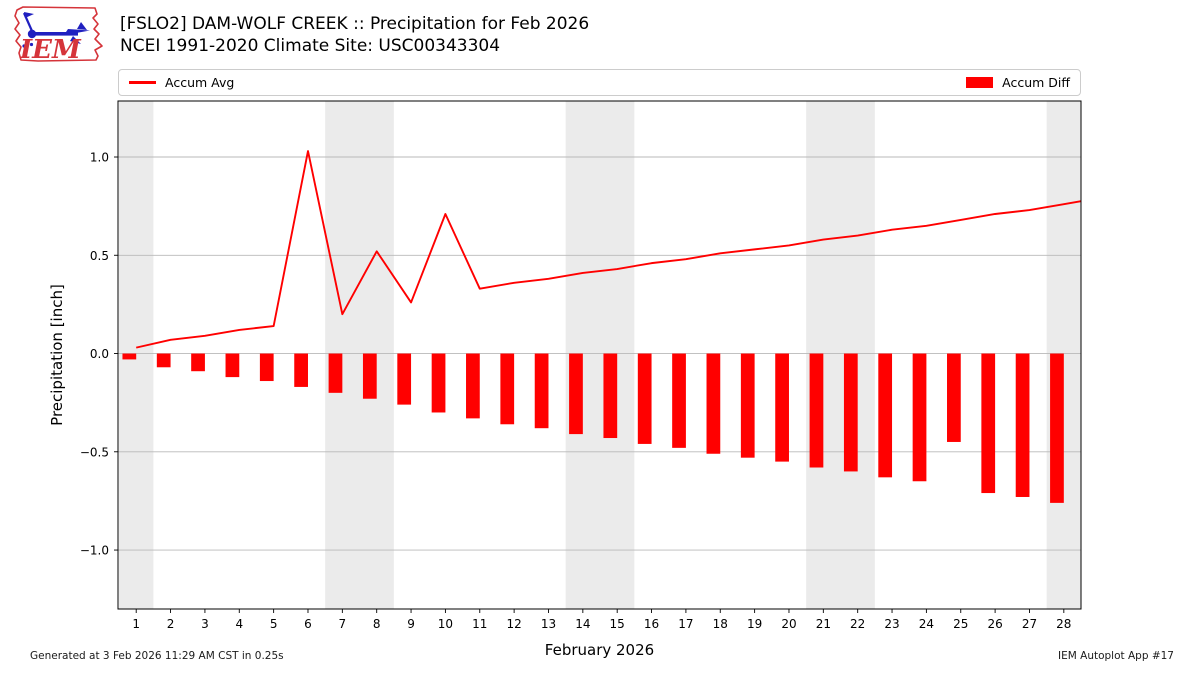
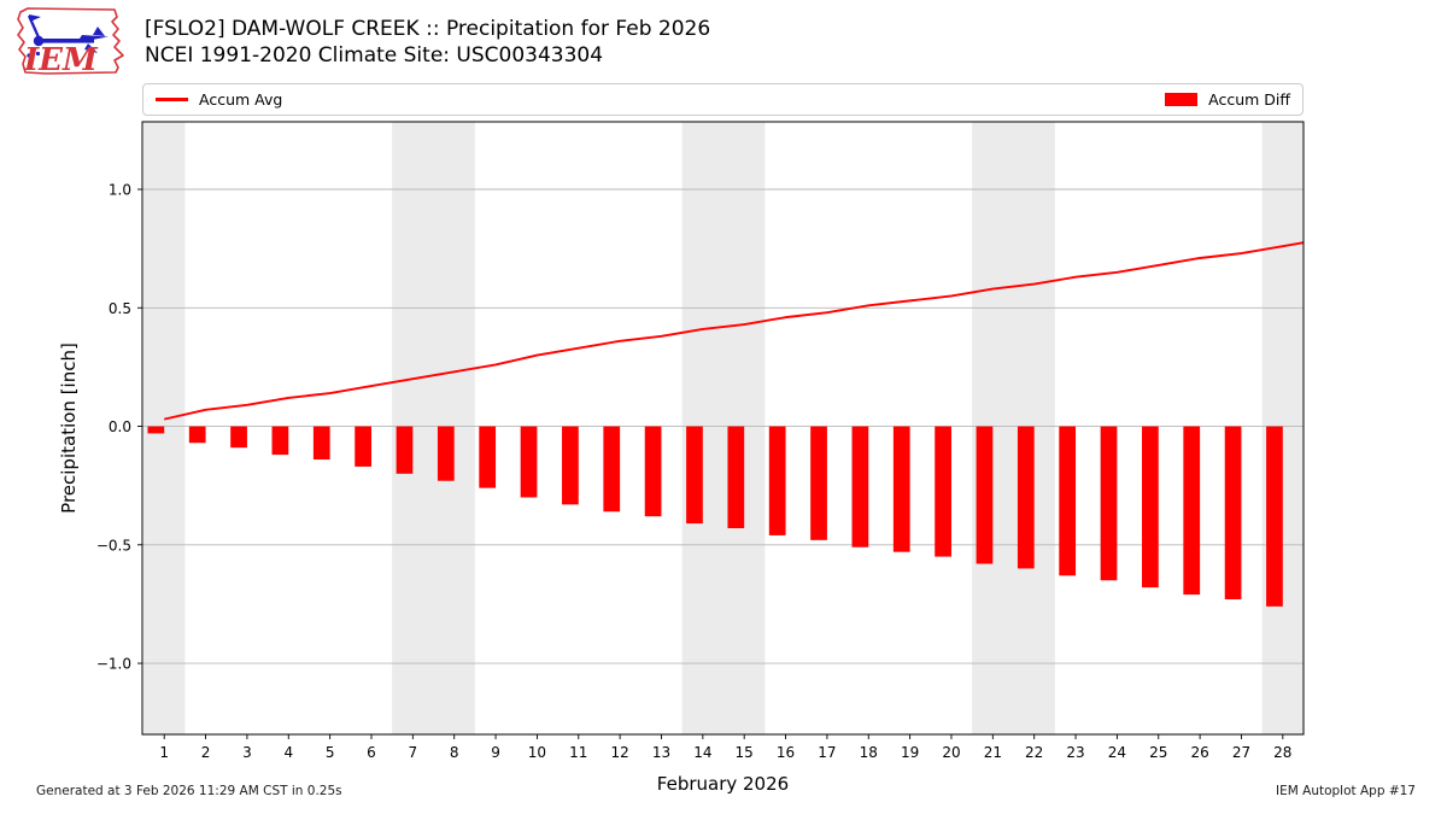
Accum Avg/6: 1.03 -> 0.17
Accum Avg/8: 0.52 -> 0.23
Accum Avg/10: 0.71 -> 0.30
Accum Diff/25: -0.45 -> -0.68
